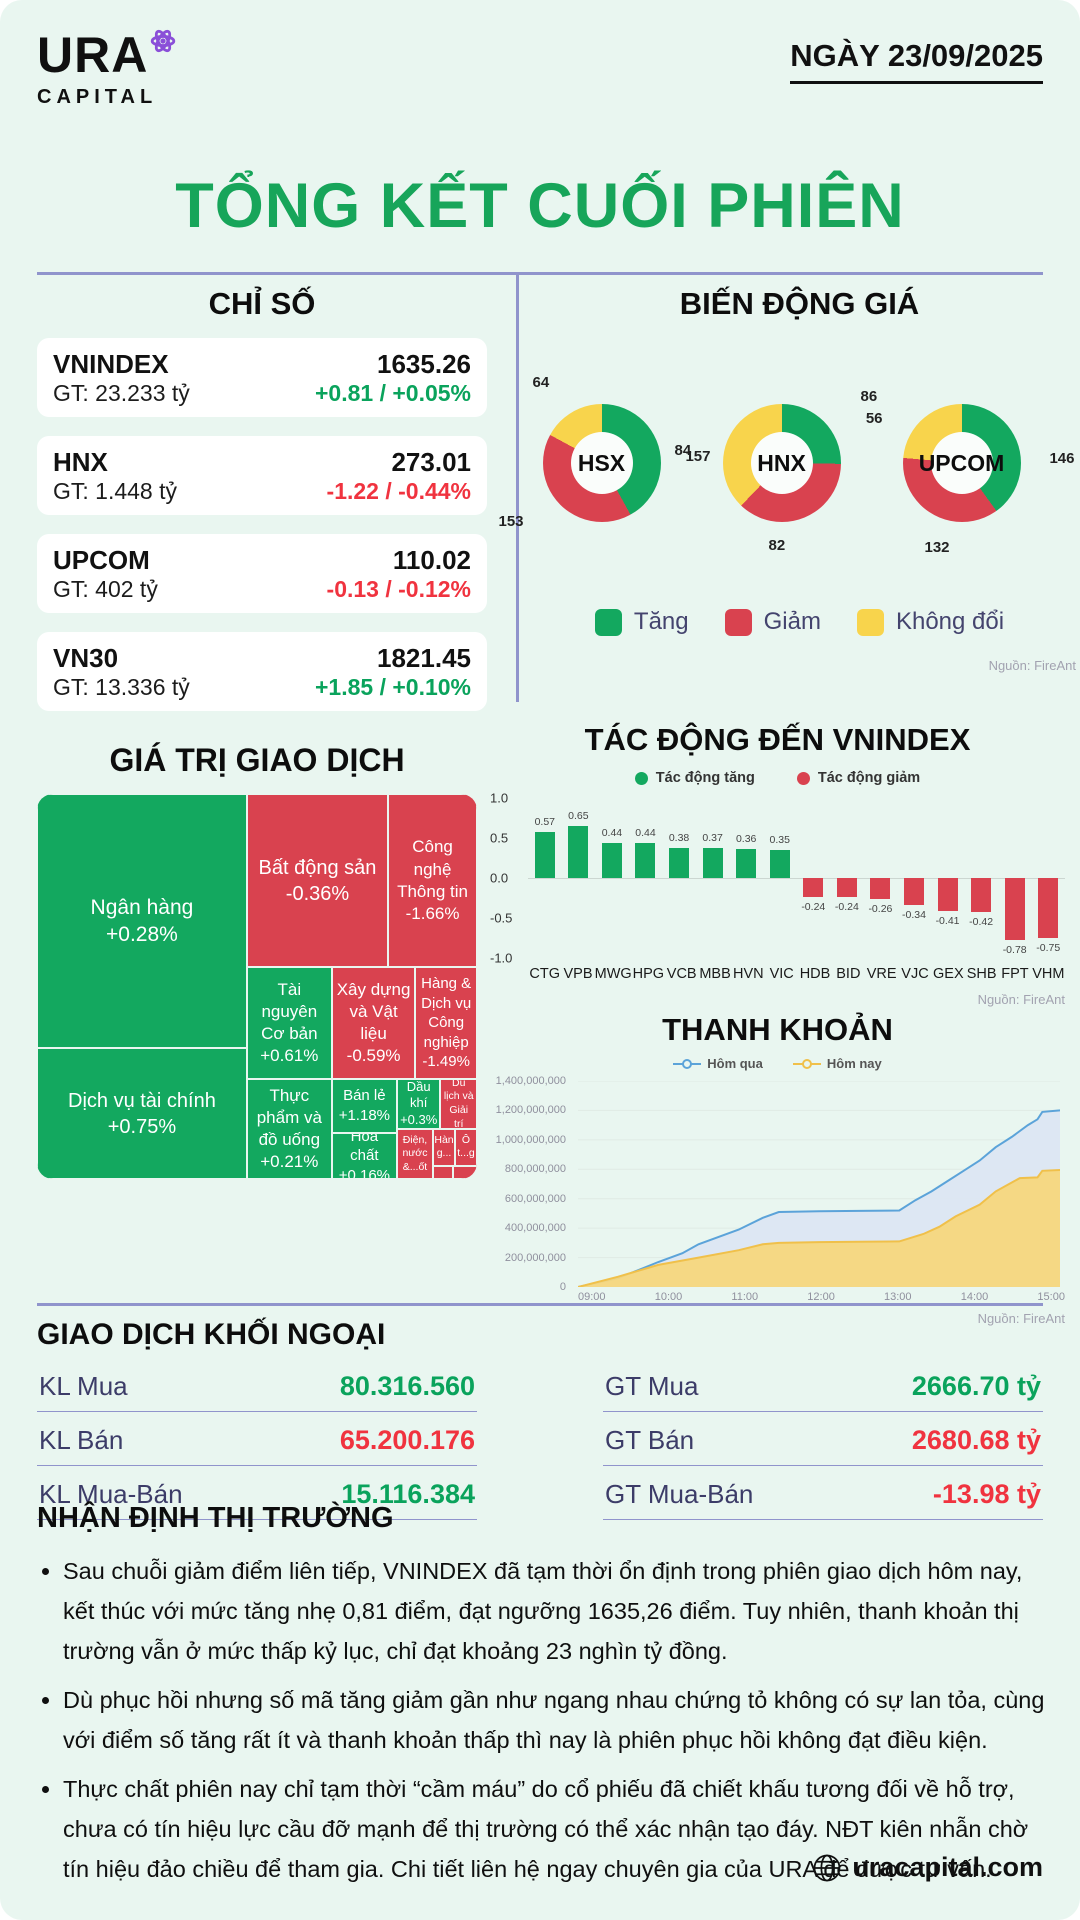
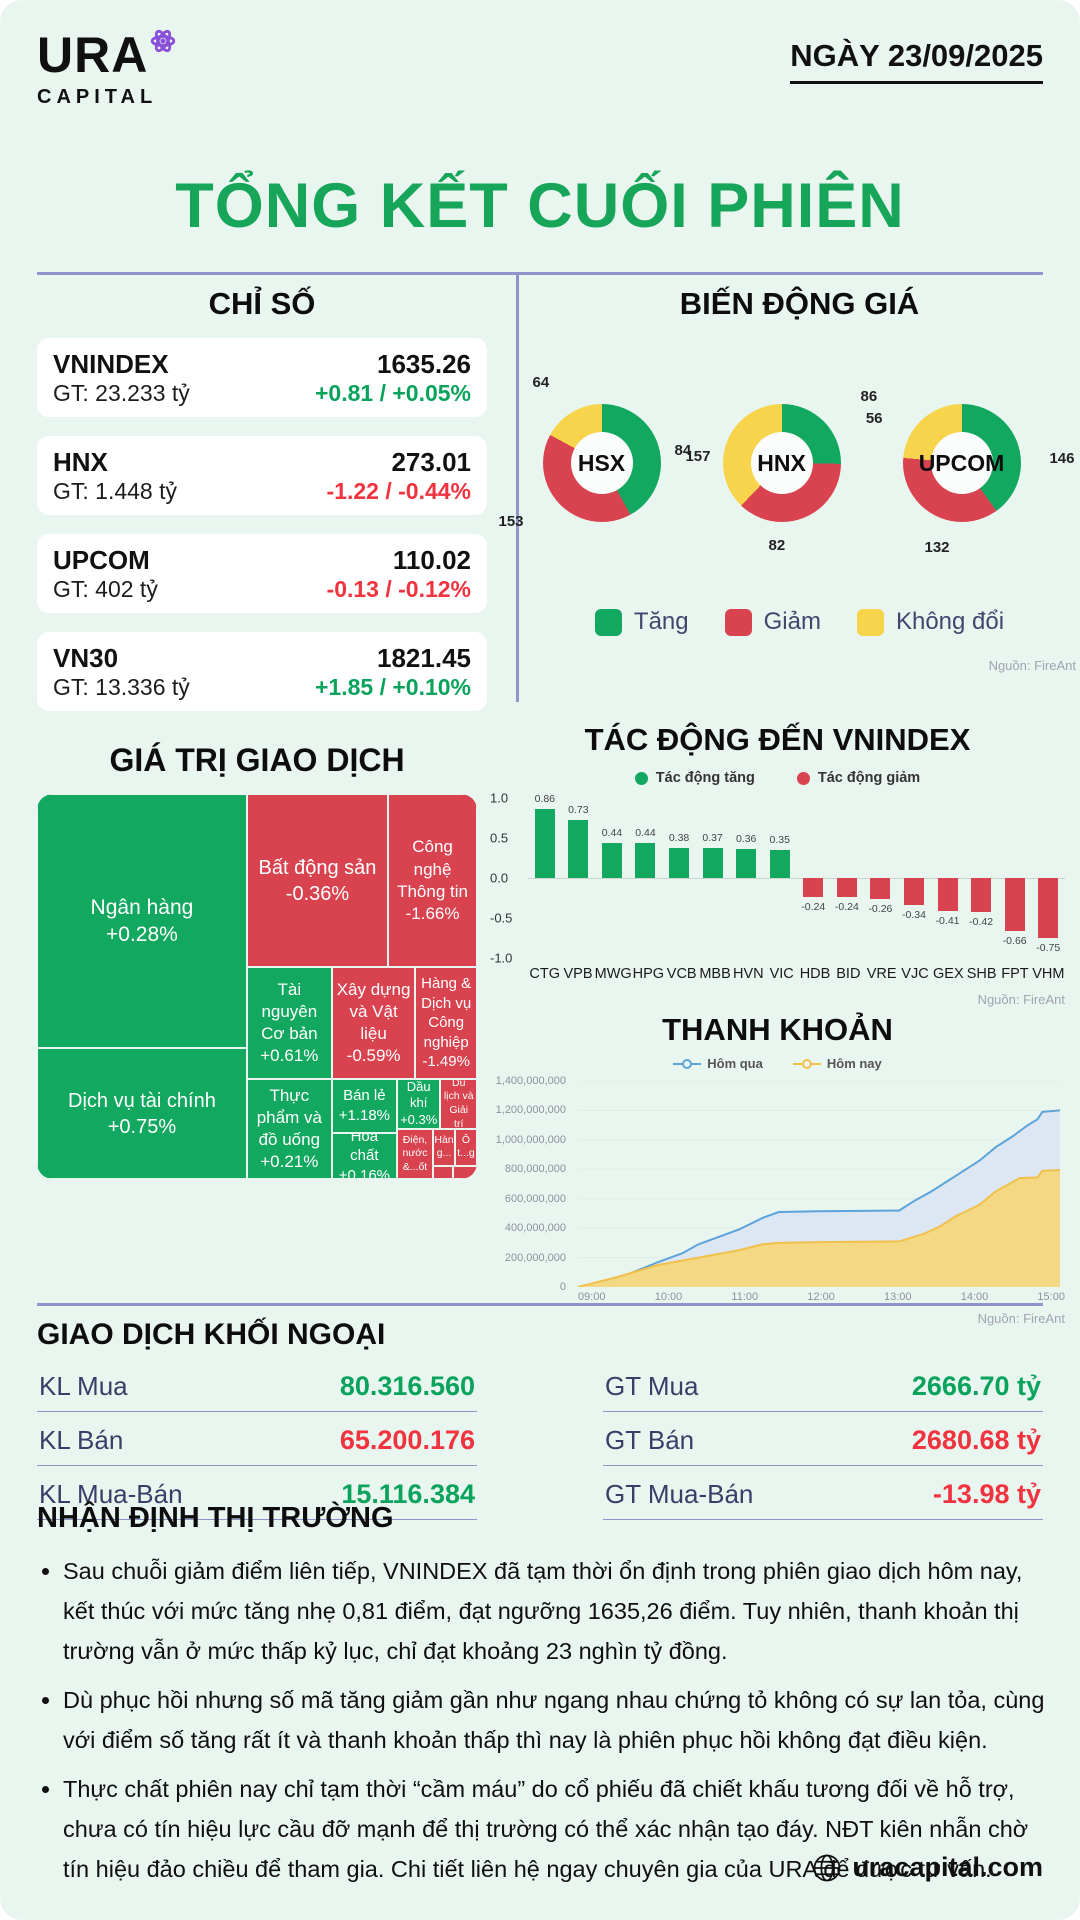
TÁC ĐỘNG ĐẾN VNINDEX/CTG: 0.57 -> 0.86
TÁC ĐỘNG ĐẾN VNINDEX/VPB: 0.65 -> 0.73
TÁC ĐỘNG ĐẾN VNINDEX/FPT: -0.78 -> -0.66
